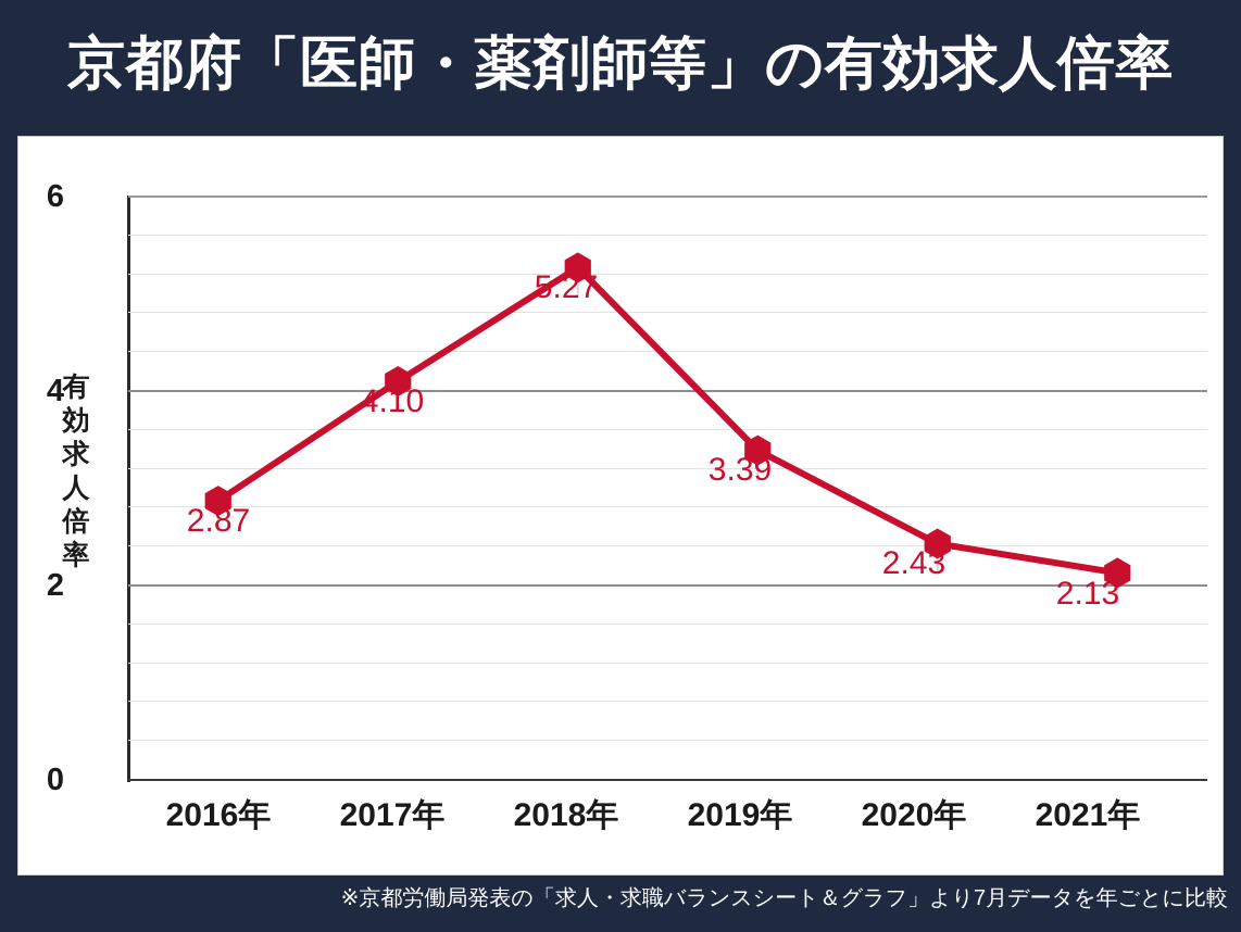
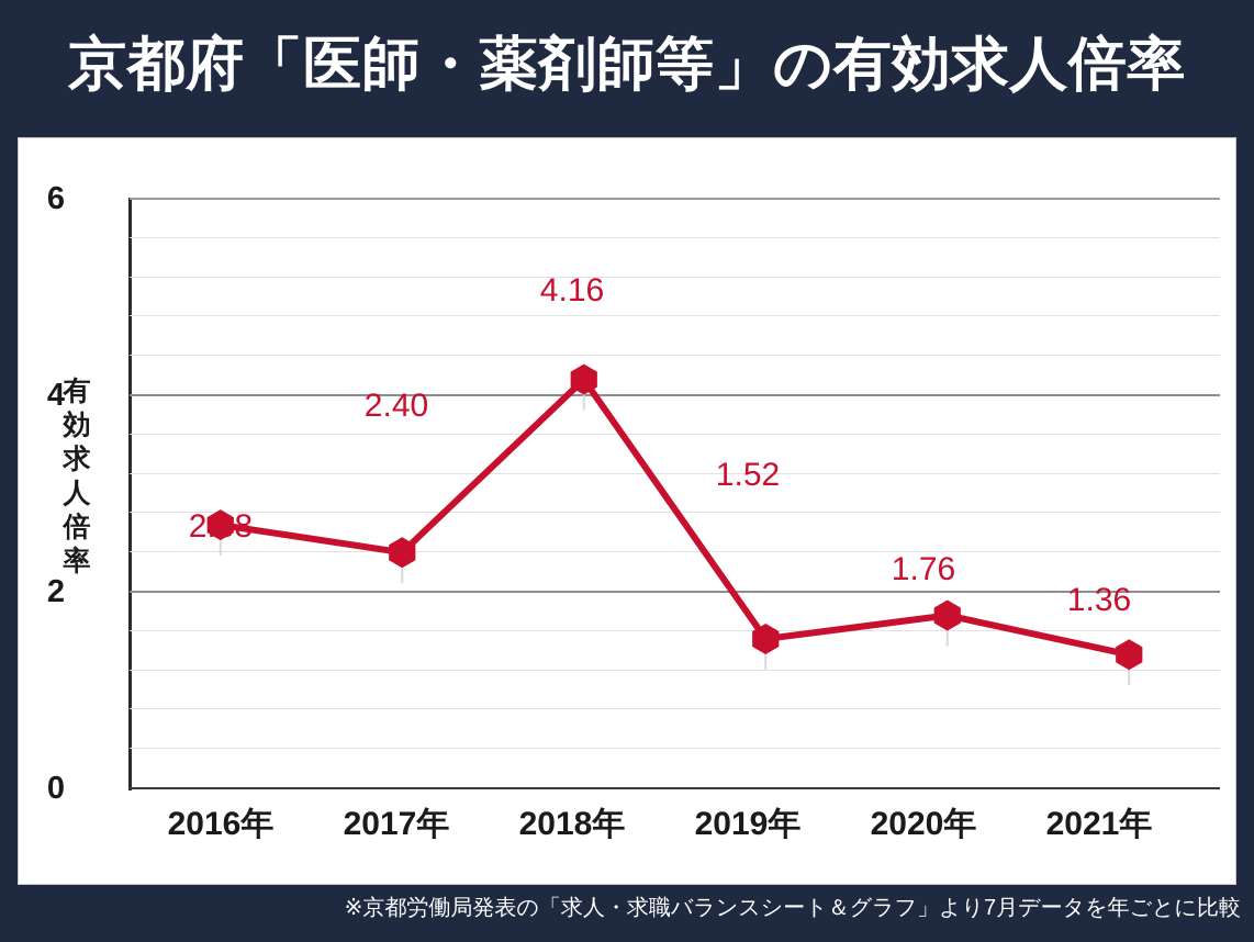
2016年: 2.87 -> 2.68
2017年: 4.10 -> 2.40
2018年: 5.27 -> 4.16
2019年: 3.39 -> 1.52
2020年: 2.43 -> 1.76
2021年: 2.13 -> 1.36
